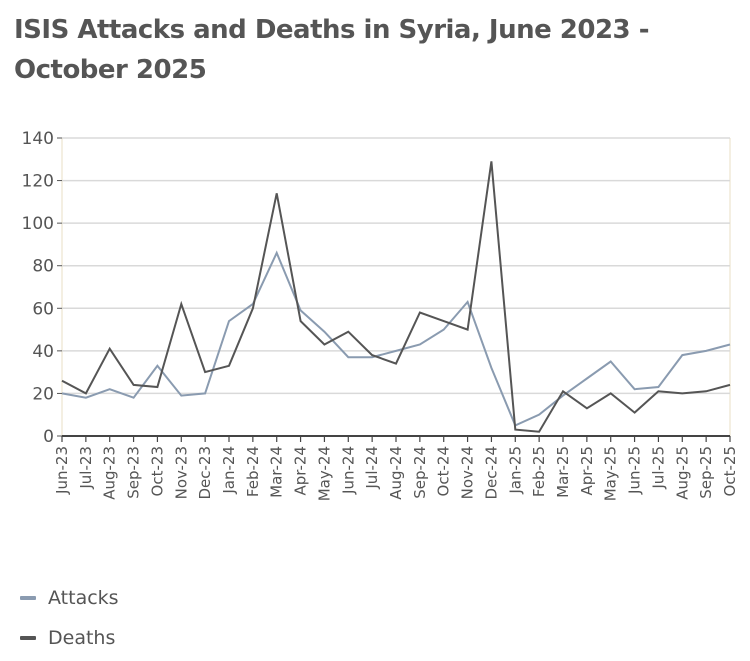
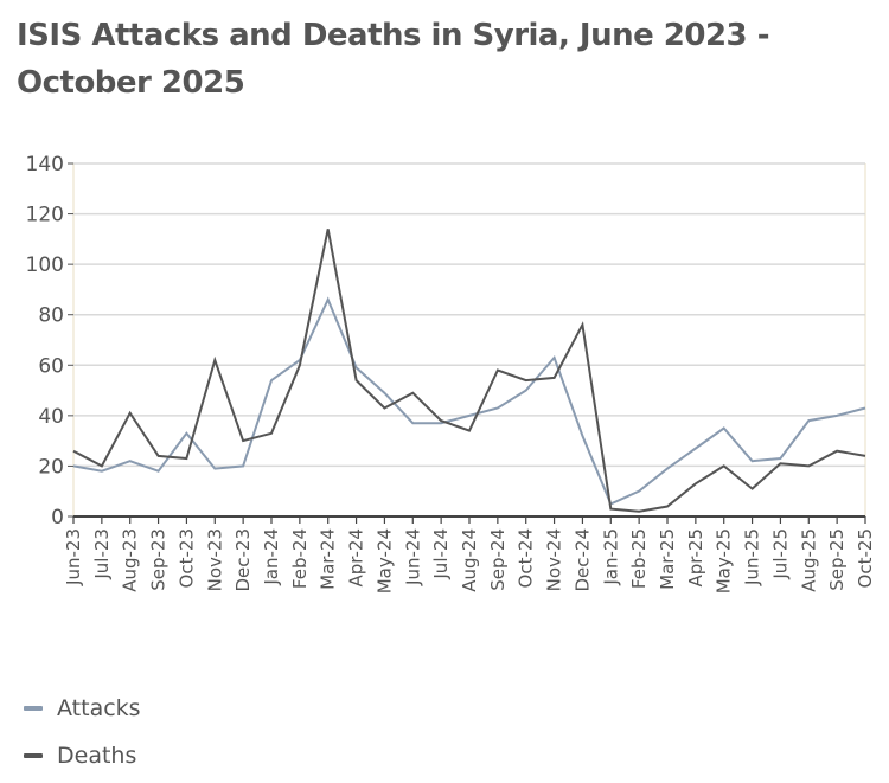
Deaths/Nov-24: 50 -> 55
Deaths/Dec-24: 129 -> 76
Deaths/Mar-25: 21 -> 4
Deaths/Sep-25: 21 -> 26
